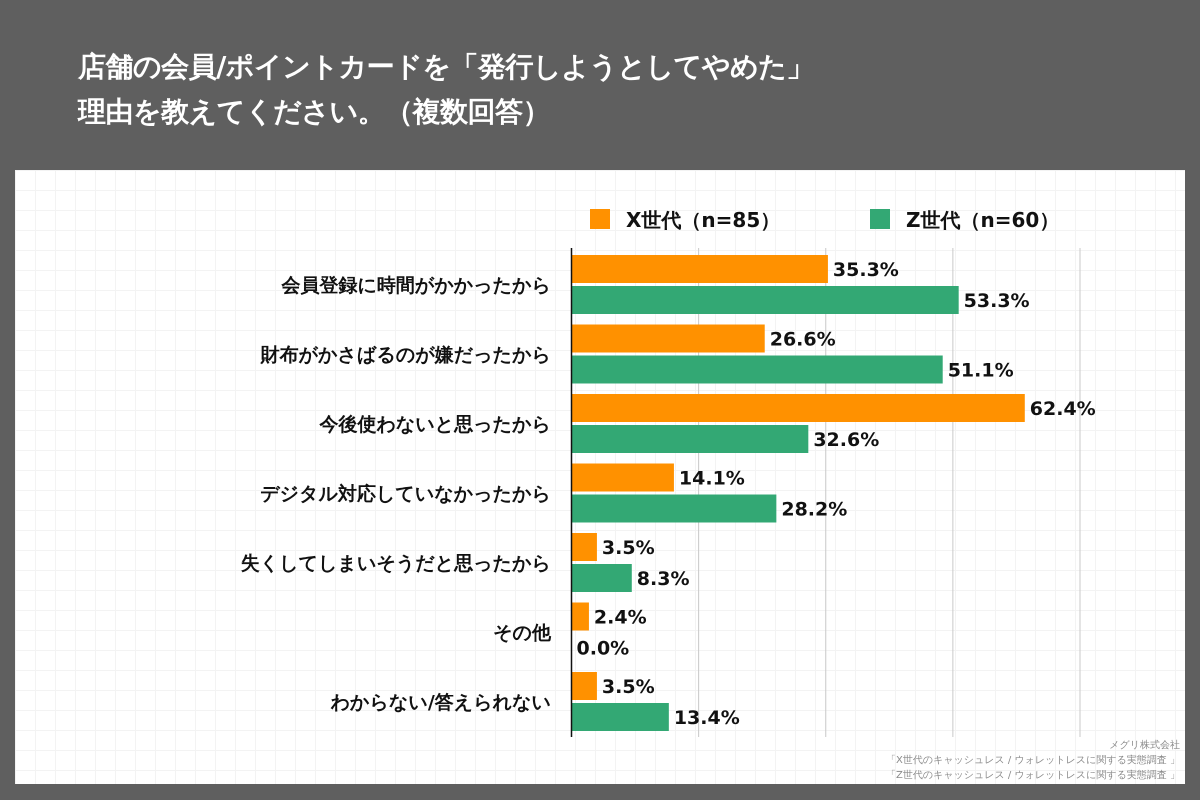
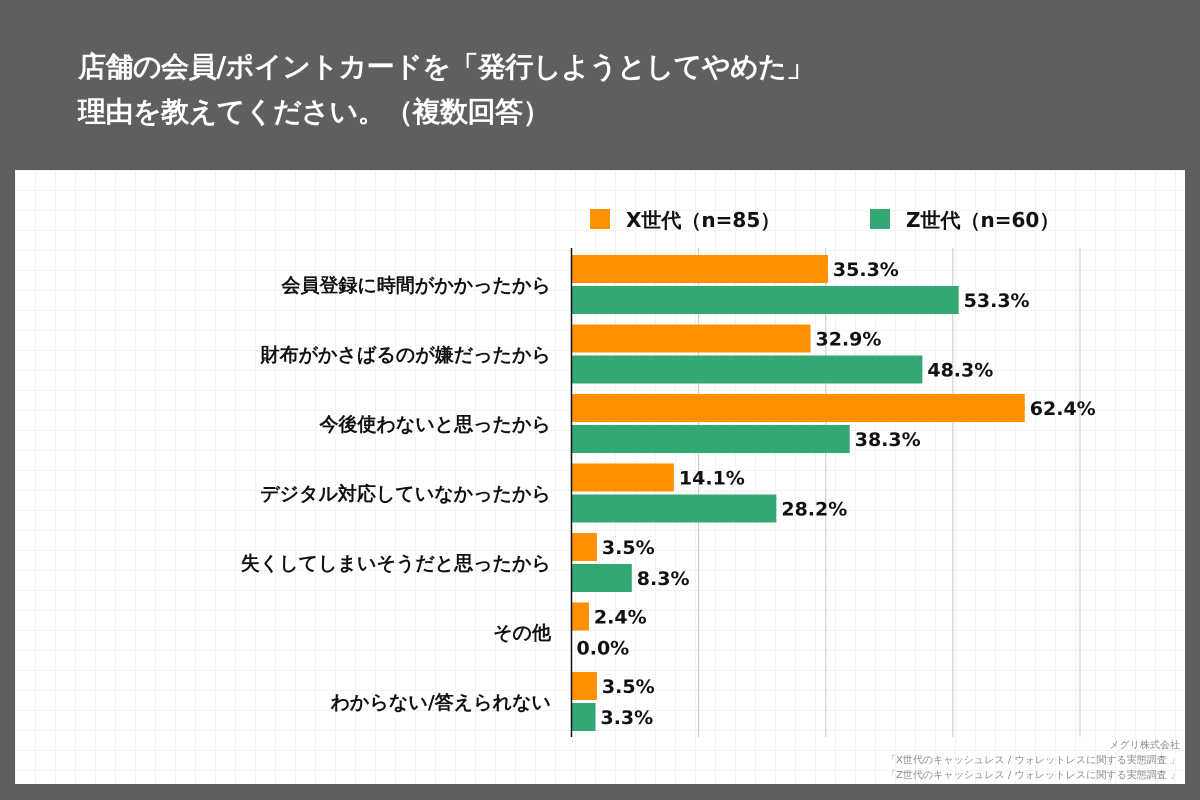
X世代（n=85）/財布がかさばるのが嫌だったから: 26.6% -> 32.9%
Z世代（n=60）/財布がかさばるのが嫌だったから: 51.1% -> 48.3%
Z世代（n=60）/今後使わないと思ったから: 32.6% -> 38.3%
Z世代（n=60）/わからない/答えられない: 13.4% -> 3.3%
